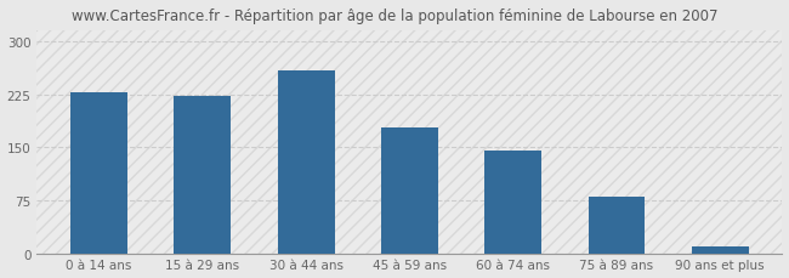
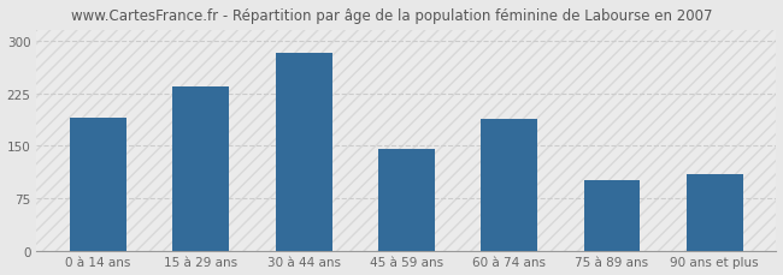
0 à 14 ans: 228 -> 190
15 à 29 ans: 222 -> 234
30 à 44 ans: 258 -> 282
45 à 59 ans: 178 -> 146
60 à 74 ans: 145 -> 188
75 à 89 ans: 80 -> 100
90 ans et plus: 10 -> 110
